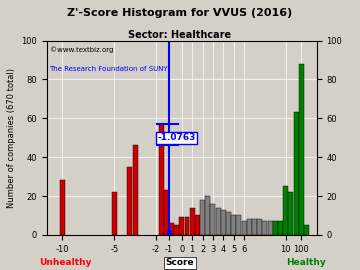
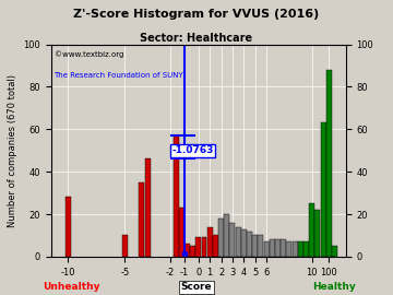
-5: 22 -> 10
